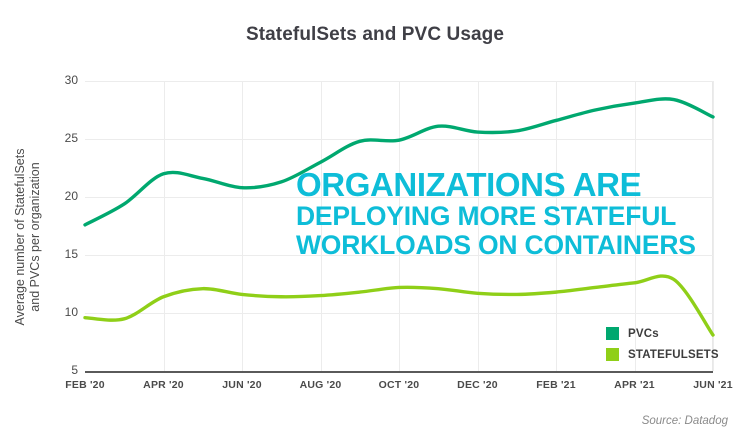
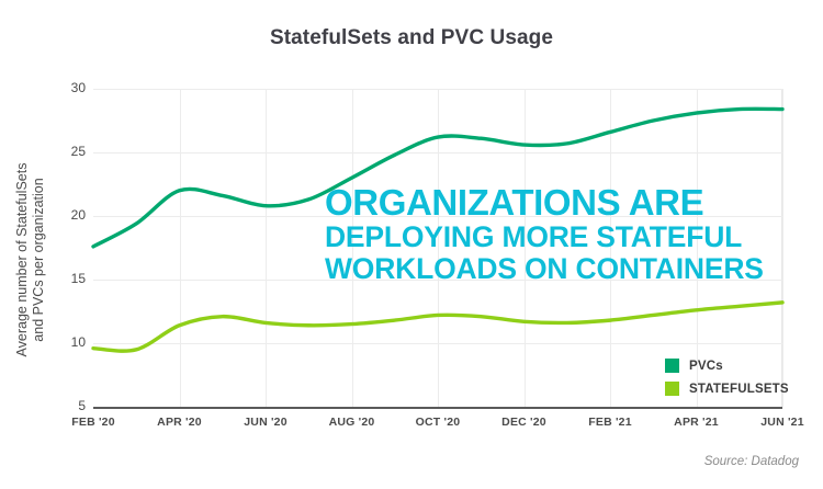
PVCs/OCT '20: 24.9 -> 26.2
PVCs/JUN '21: 26.9 -> 28.4
STATEFULSETS/JUN '21: 8.1 -> 13.2
